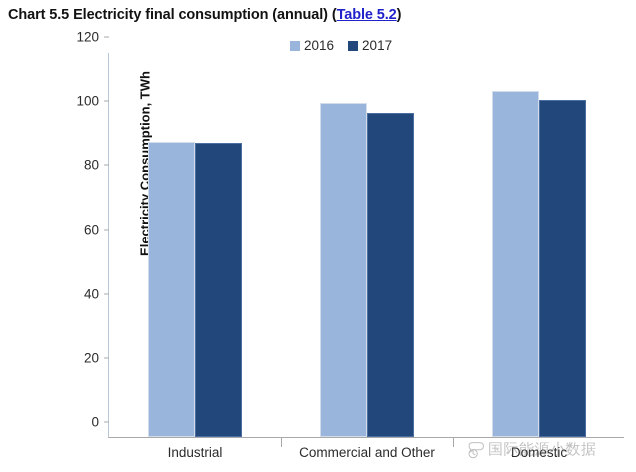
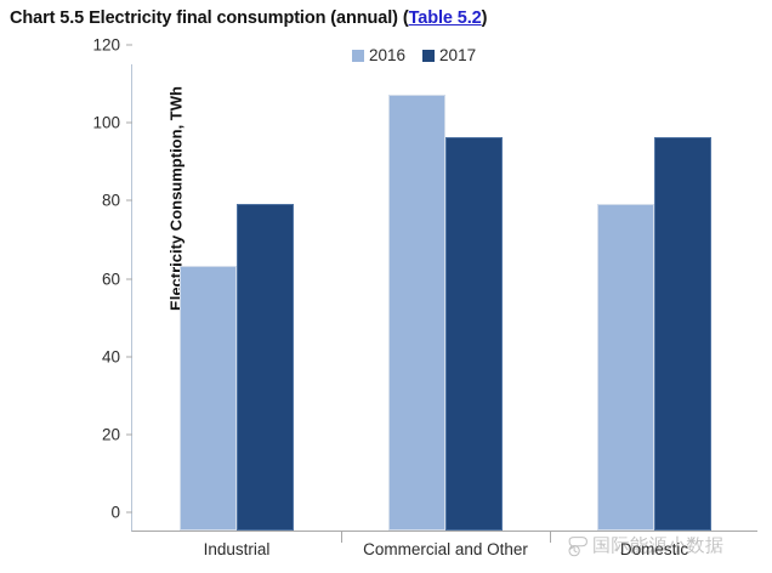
2016/Industrial: 92 -> 68
2017/Industrial: 92 -> 84
2016/Commercial and Other: 104 -> 112
2016/Domestic: 108 -> 84
2017/Domestic: 105 -> 101
